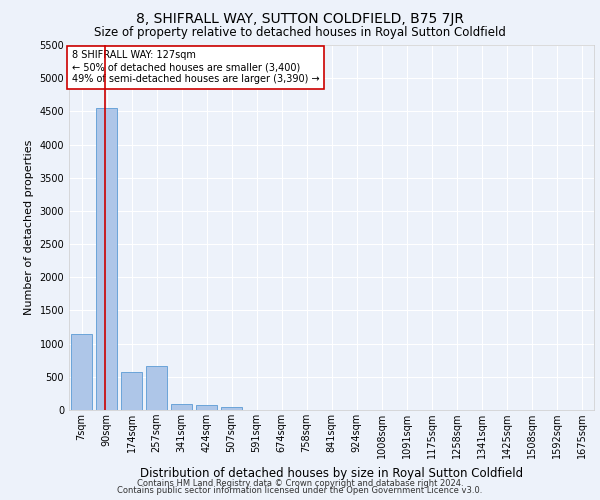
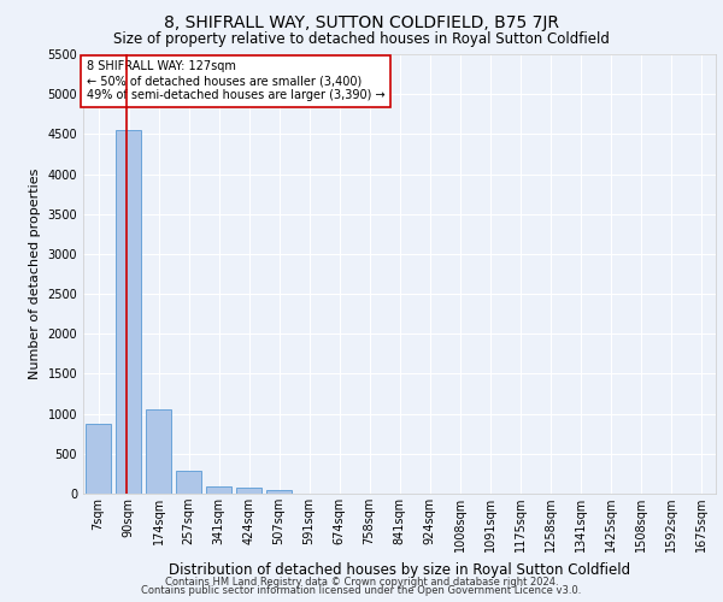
7sqm: 1140 -> 880
174sqm: 580 -> 1060
257sqm: 660 -> 280
